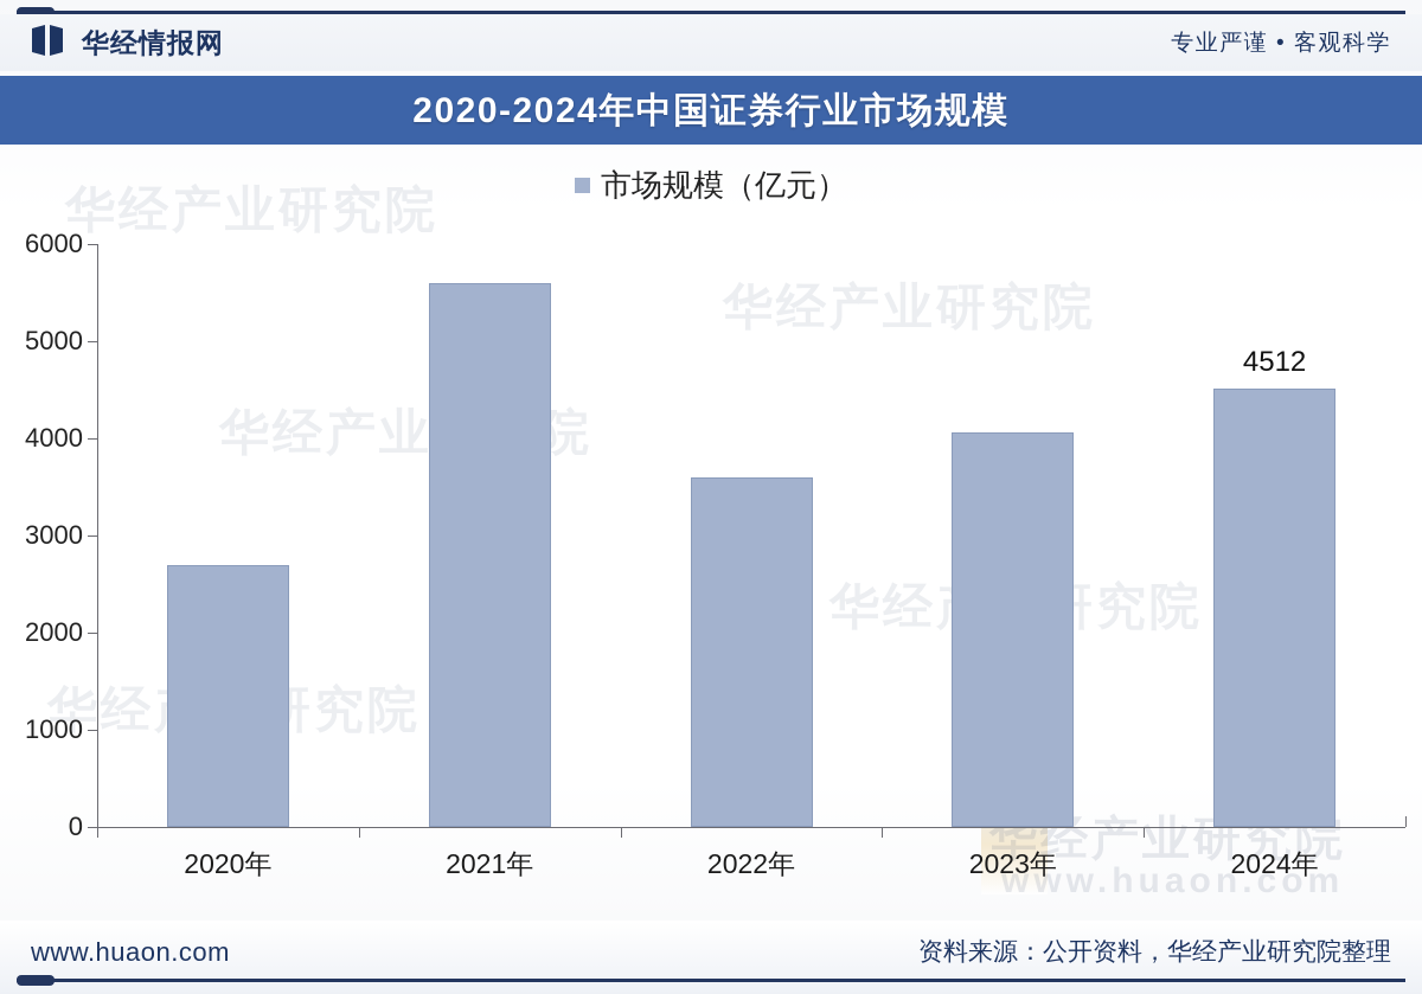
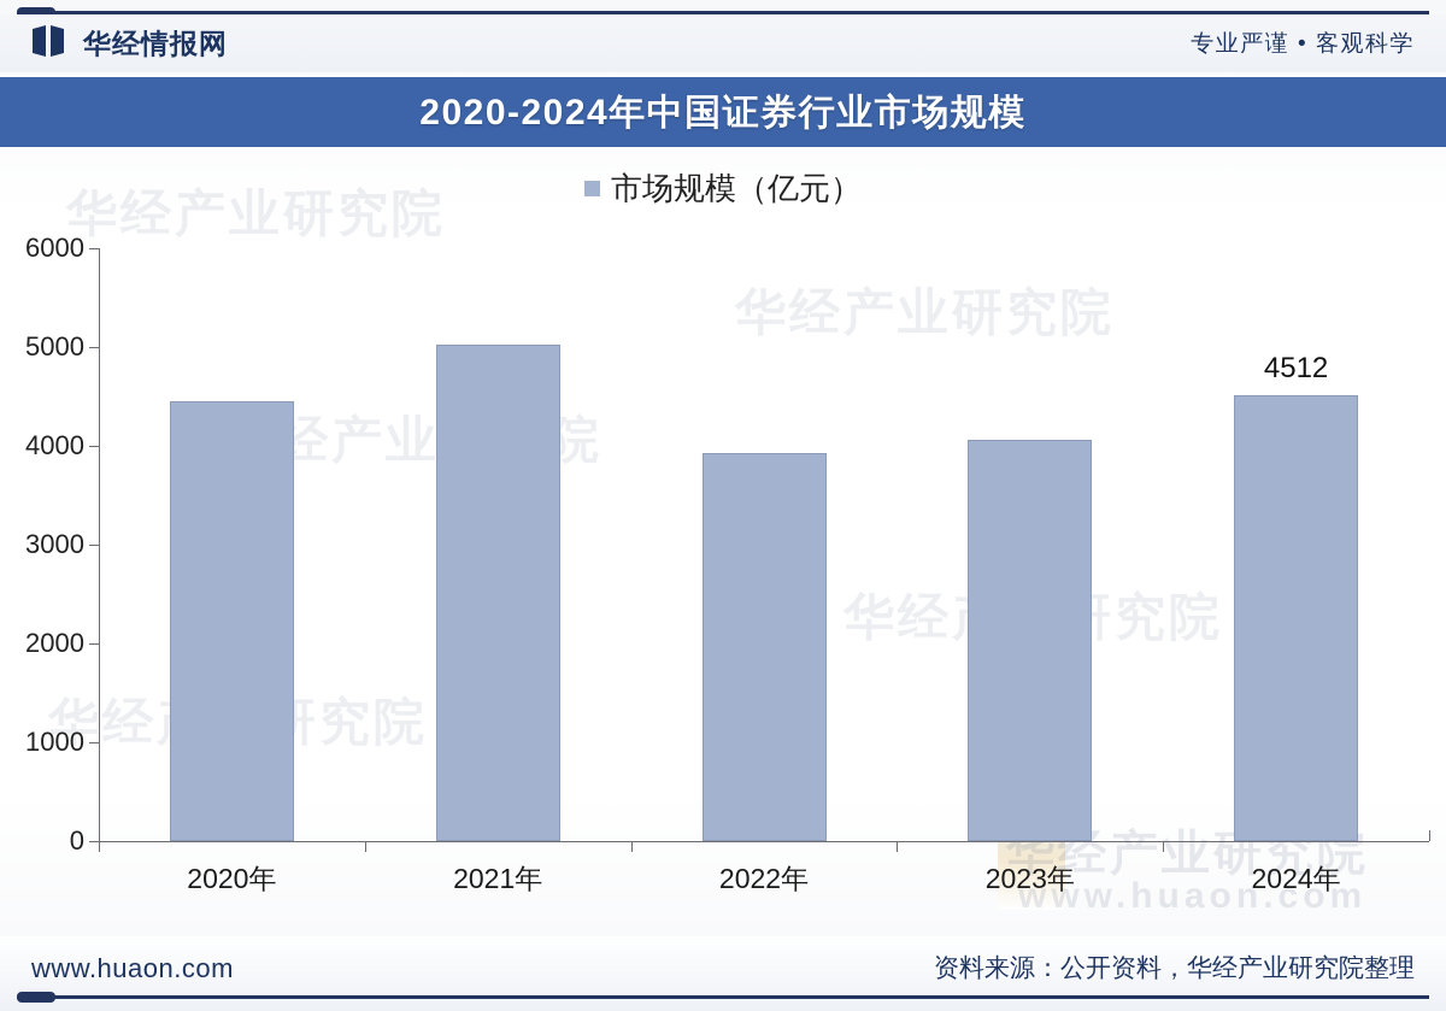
2020年: 2700 -> 4500
2021年: 5600 -> 5000
2022年: 3600 -> 3900
